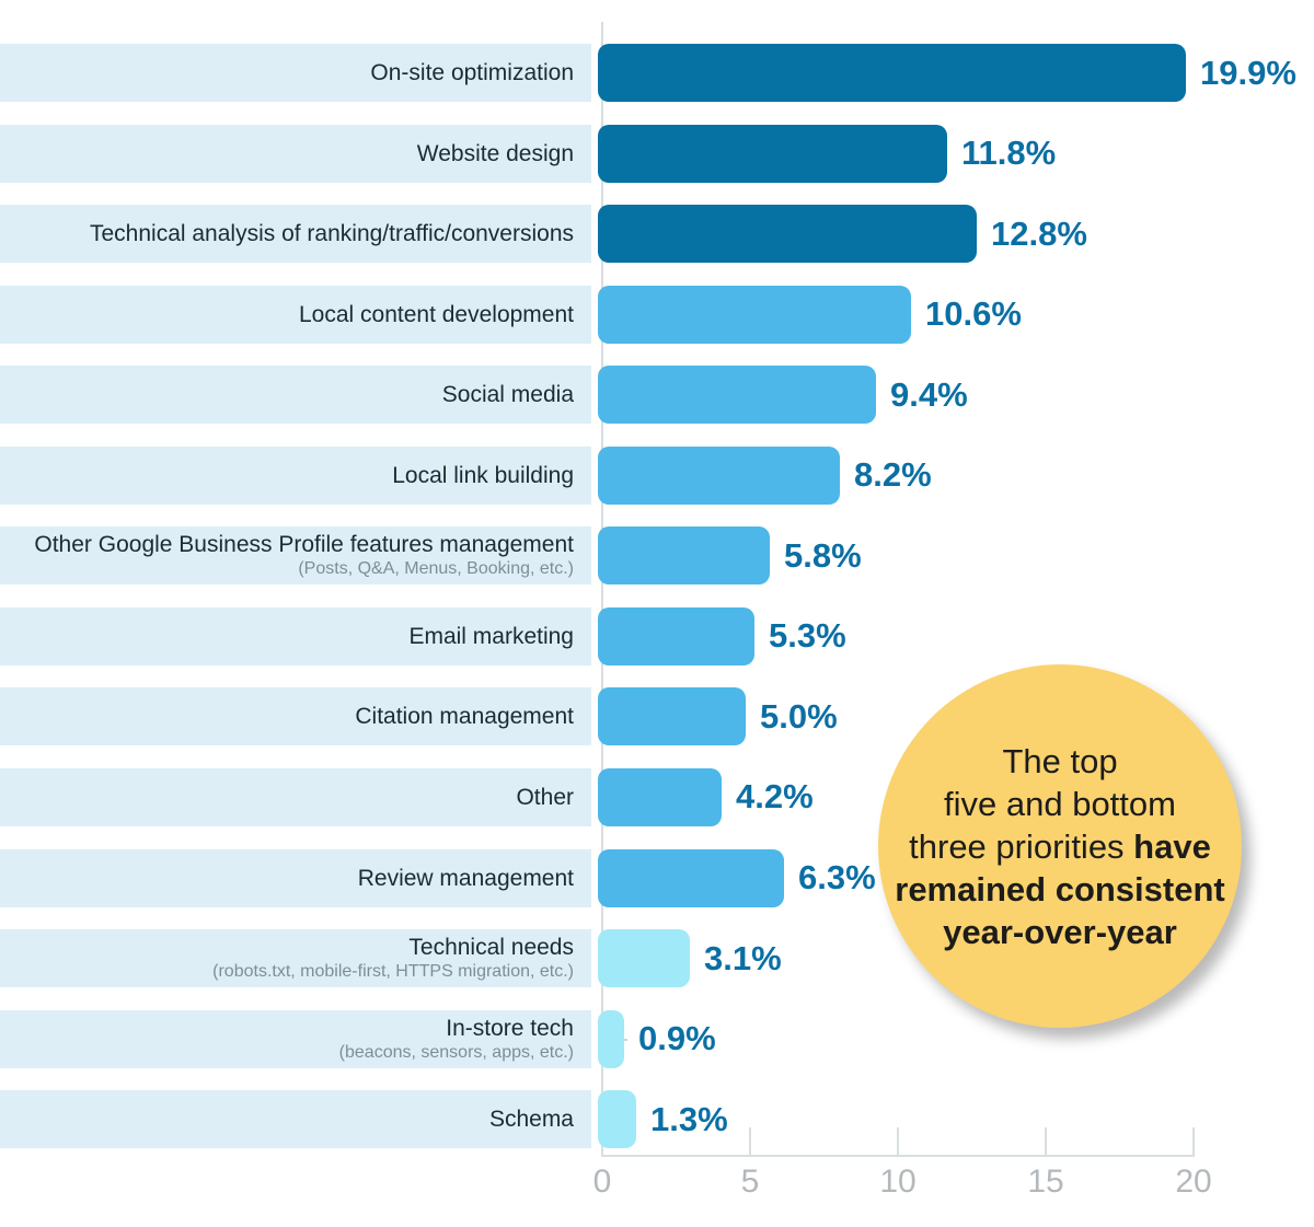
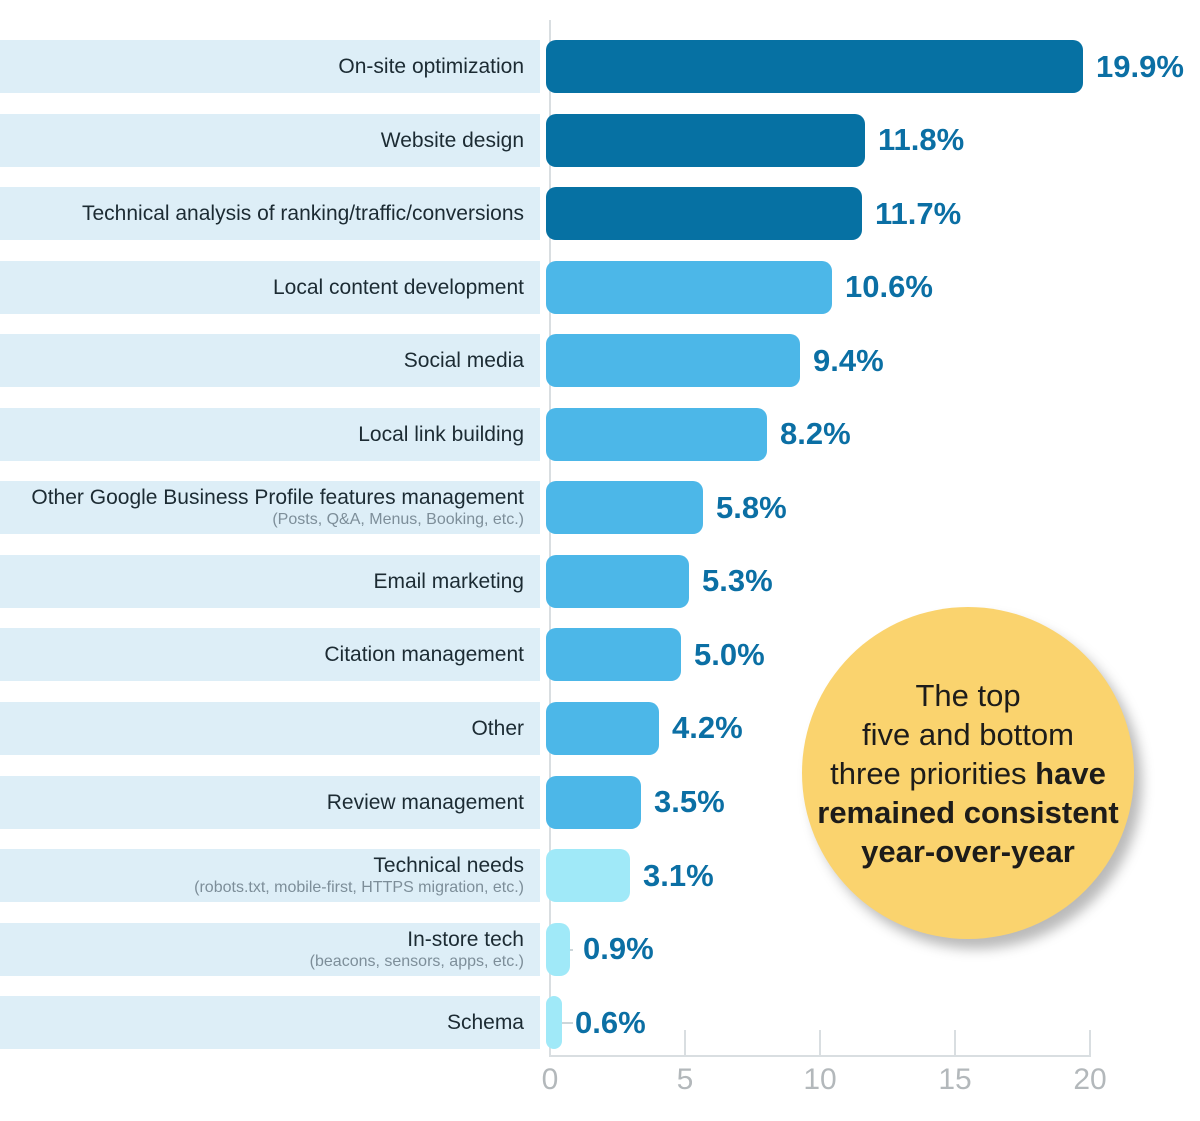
Technical analysis of ranking/traffic/conversions: 12.8% -> 11.7%
Review management: 6.3% -> 3.5%
Schema: 1.3% -> 0.6%
